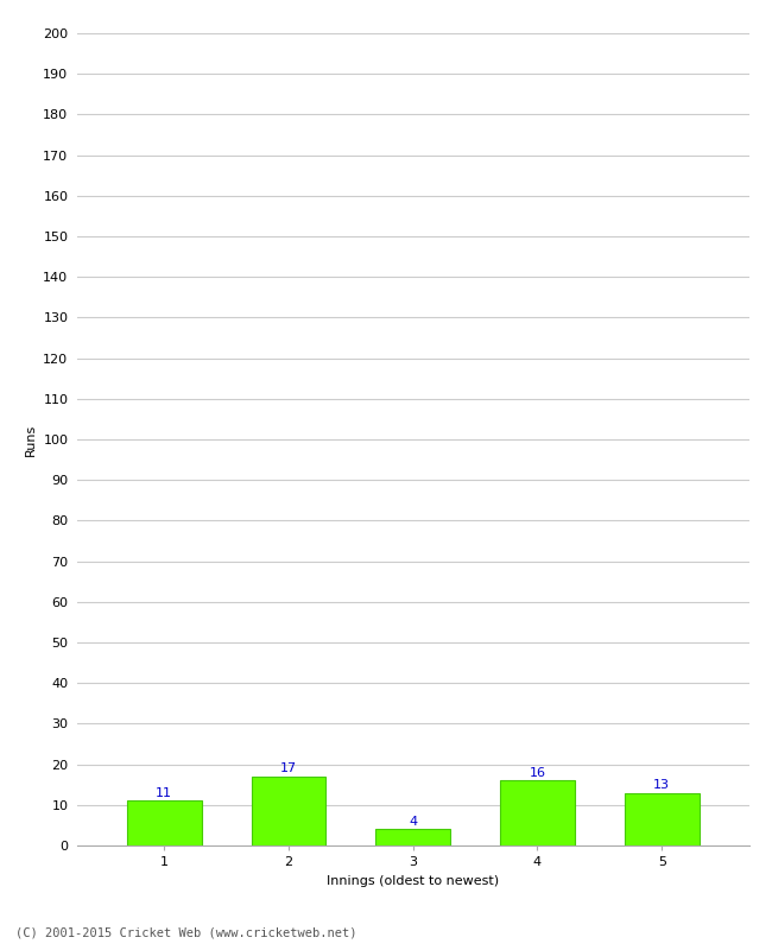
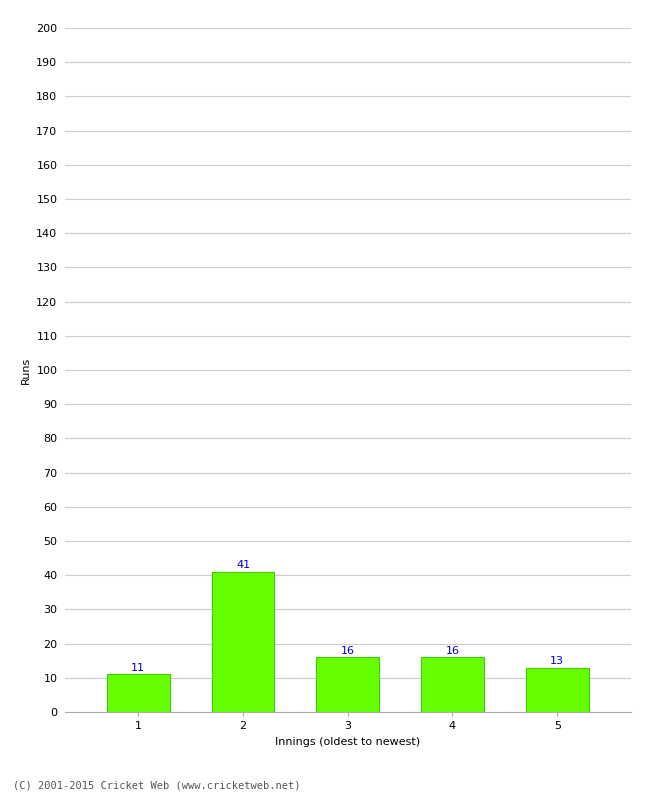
2: 17 -> 41
3: 4 -> 16
